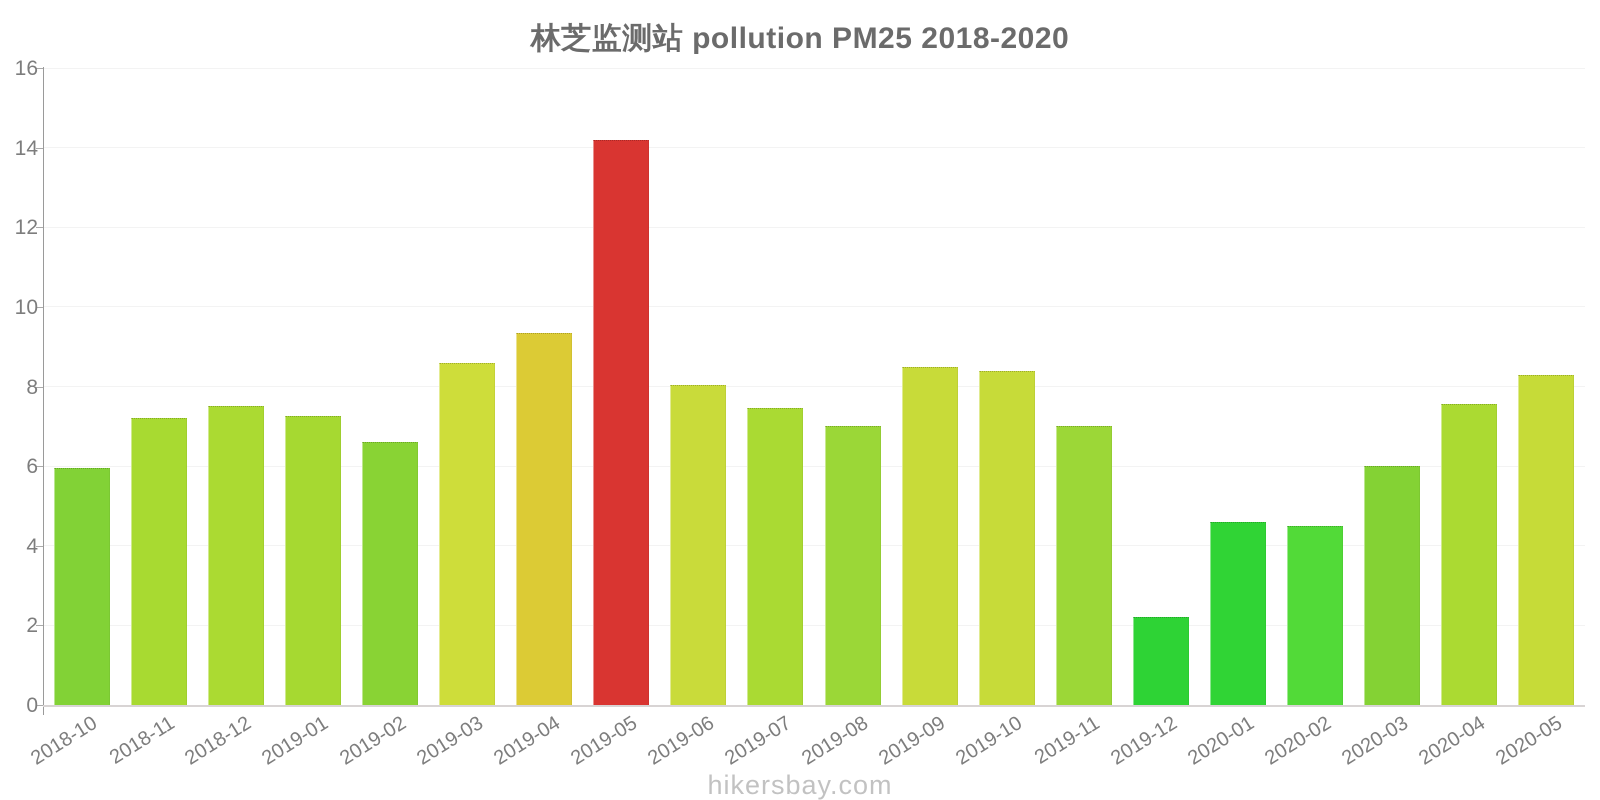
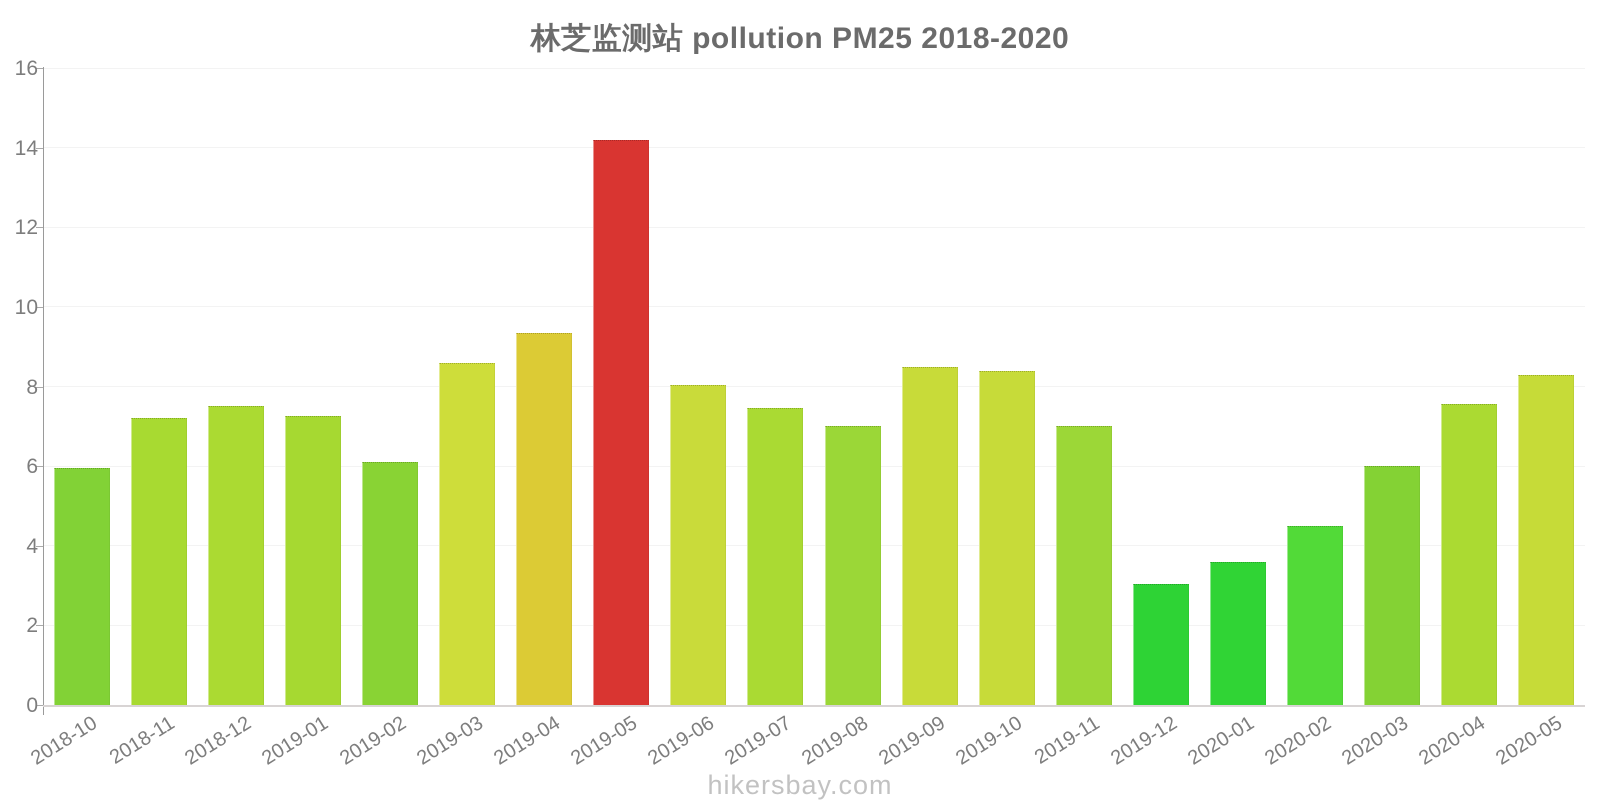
2019-02: 6.6 -> 6.1
2019-12: 2.2 -> 3.0
2020-01: 4.6 -> 3.6
